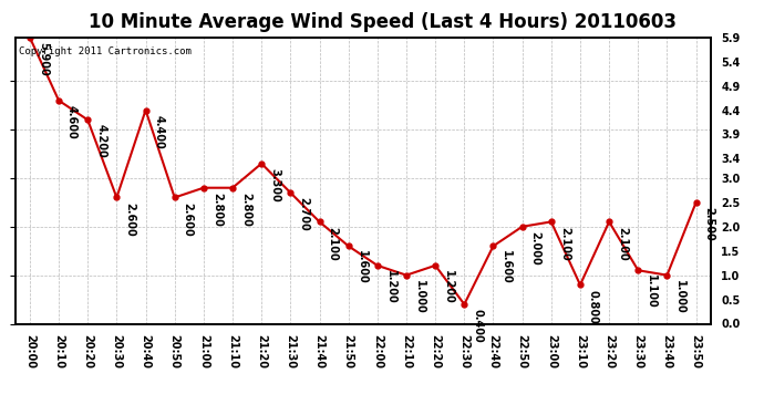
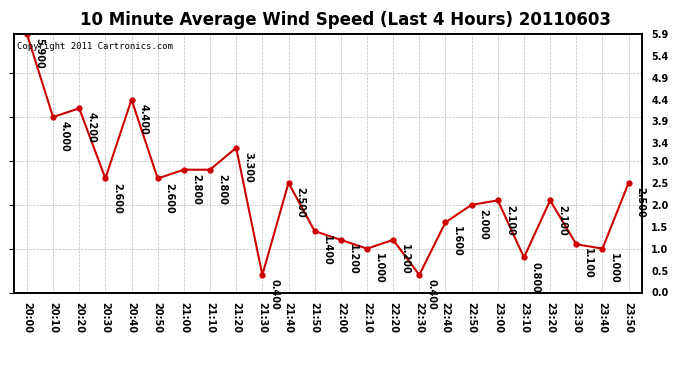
20:10: 4.600 -> 4.000
21:30: 2.700 -> 0.400
21:40: 2.100 -> 2.500
21:50: 1.600 -> 1.400
